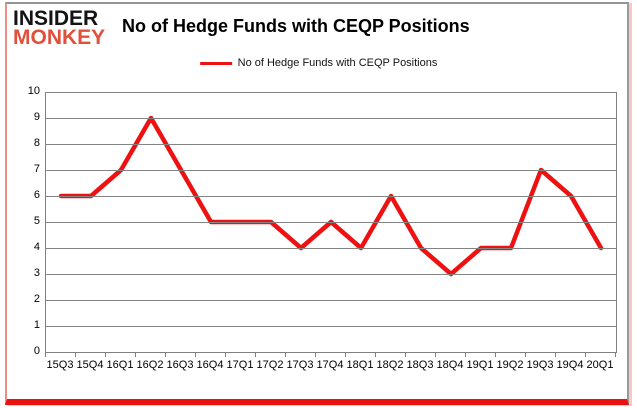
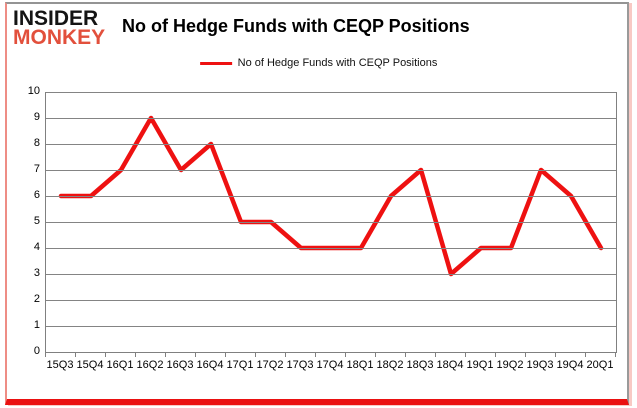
16Q4: 5 -> 8
17Q4: 5 -> 4
18Q3: 4 -> 7
